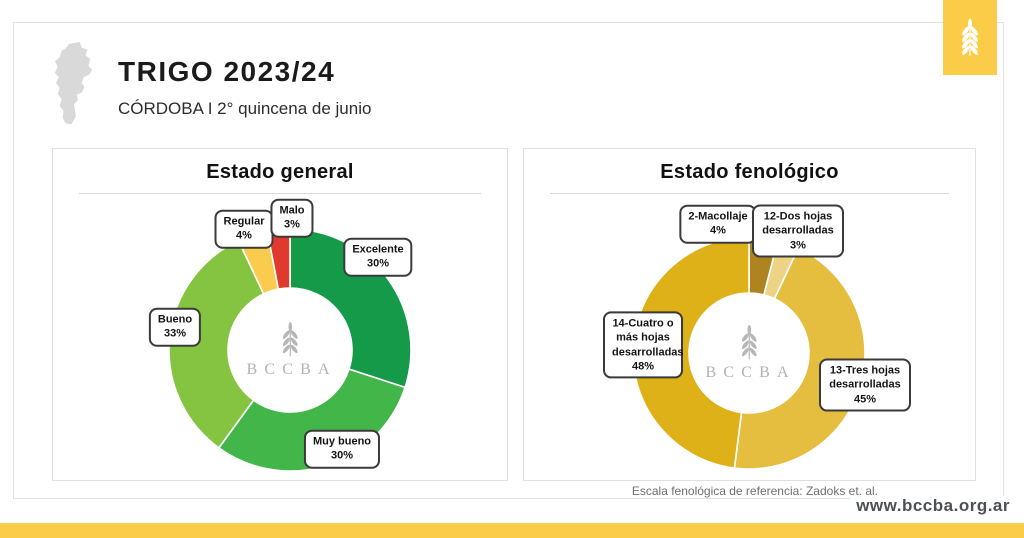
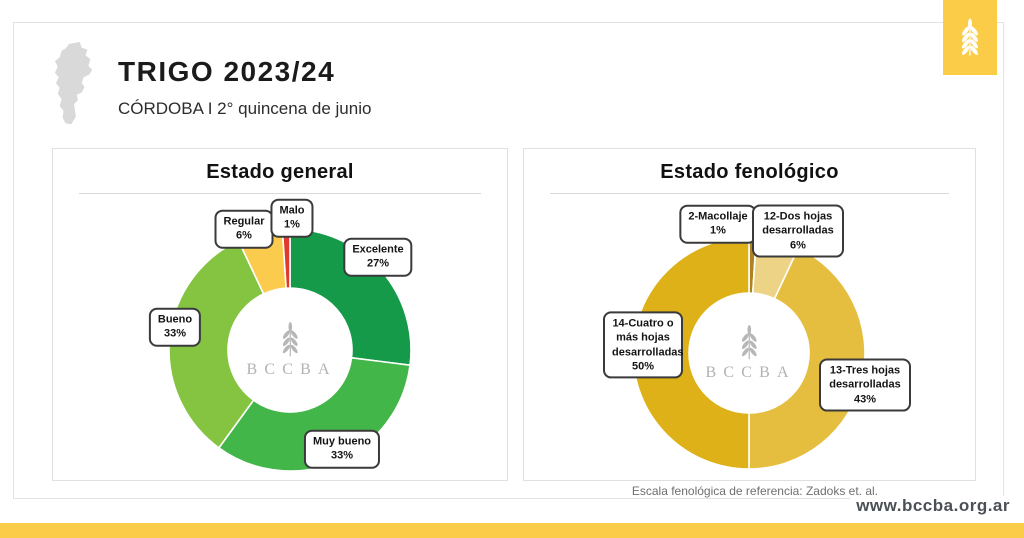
Estado general/Excelente: 30% -> 27%
Estado general/Muy bueno: 30% -> 33%
Estado general/Regular: 4% -> 6%
Estado general/Malo: 3% -> 1%
Estado fenológico/2-Macollaje: 4% -> 1%
Estado fenológico/12-Dos hojas desarrolladas: 3% -> 6%
Estado fenológico/13-Tres hojas desarrolladas: 45% -> 43%
Estado fenológico/14-Cuatro o más hojas desarrolladas: 48% -> 50%
